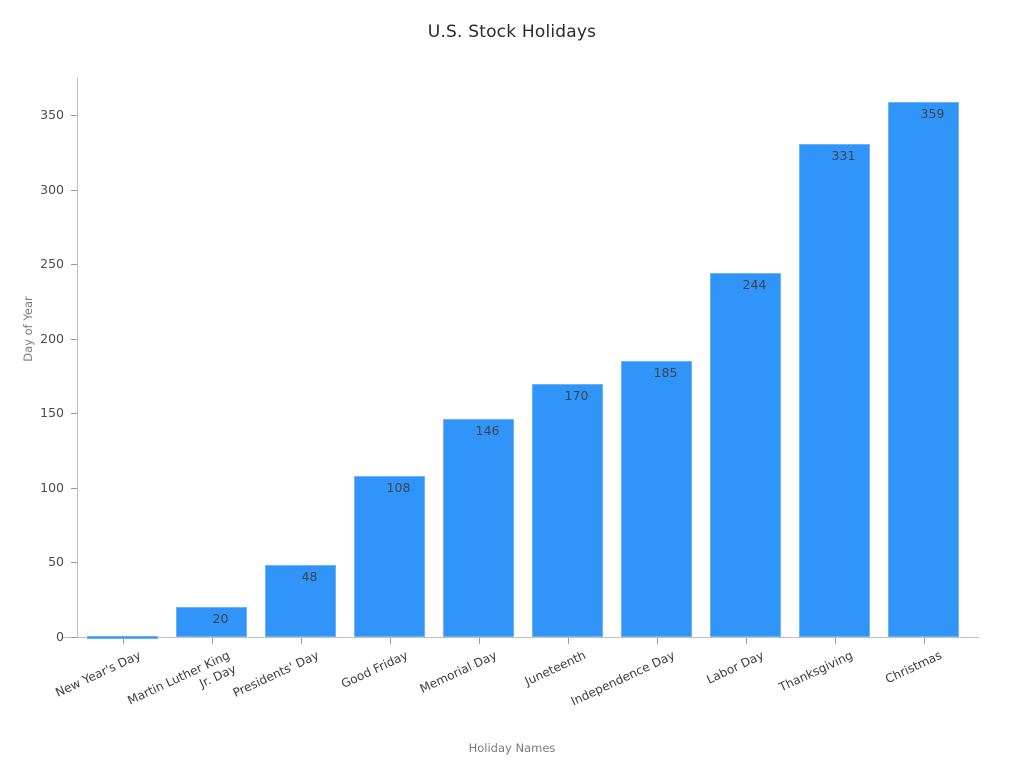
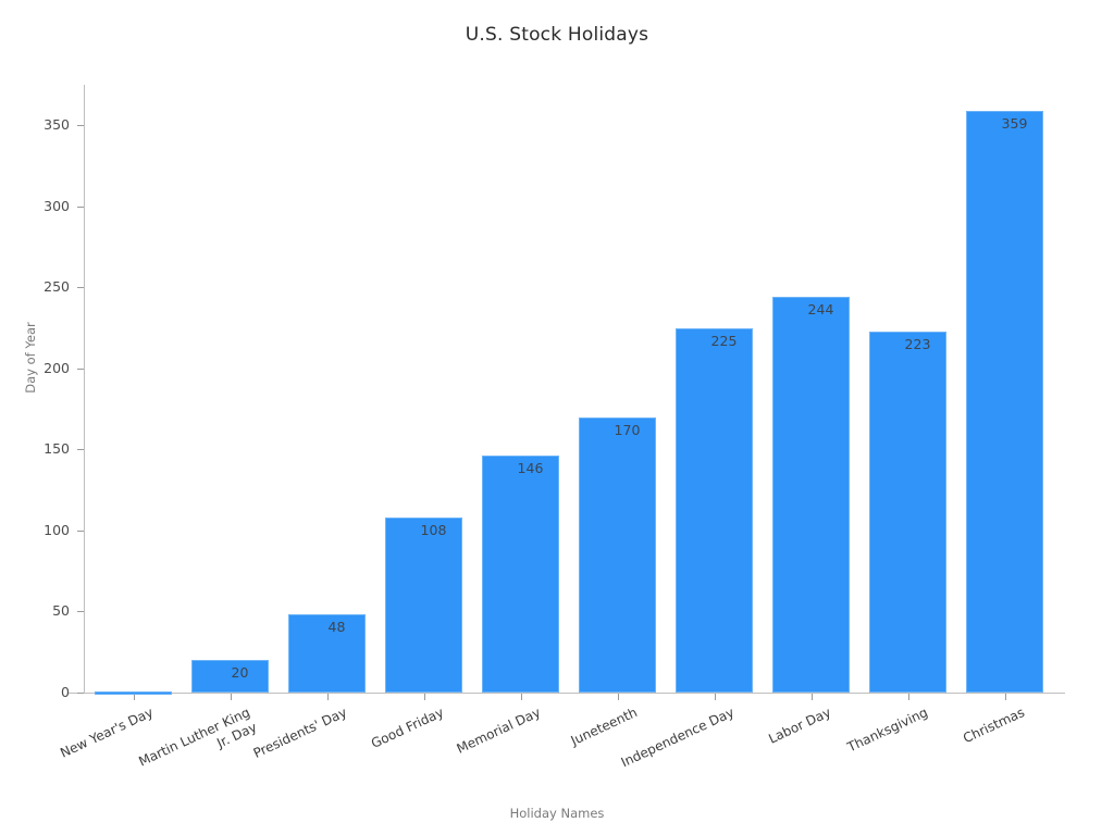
Independence Day: 185 -> 225
Thanksgiving: 331 -> 223
